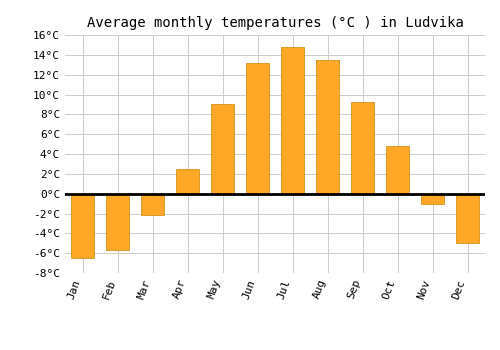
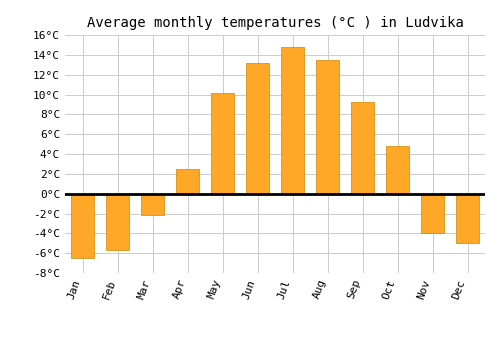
May: 9.0°C -> 10.2°C
Nov: -1.0°C -> -4.0°C
